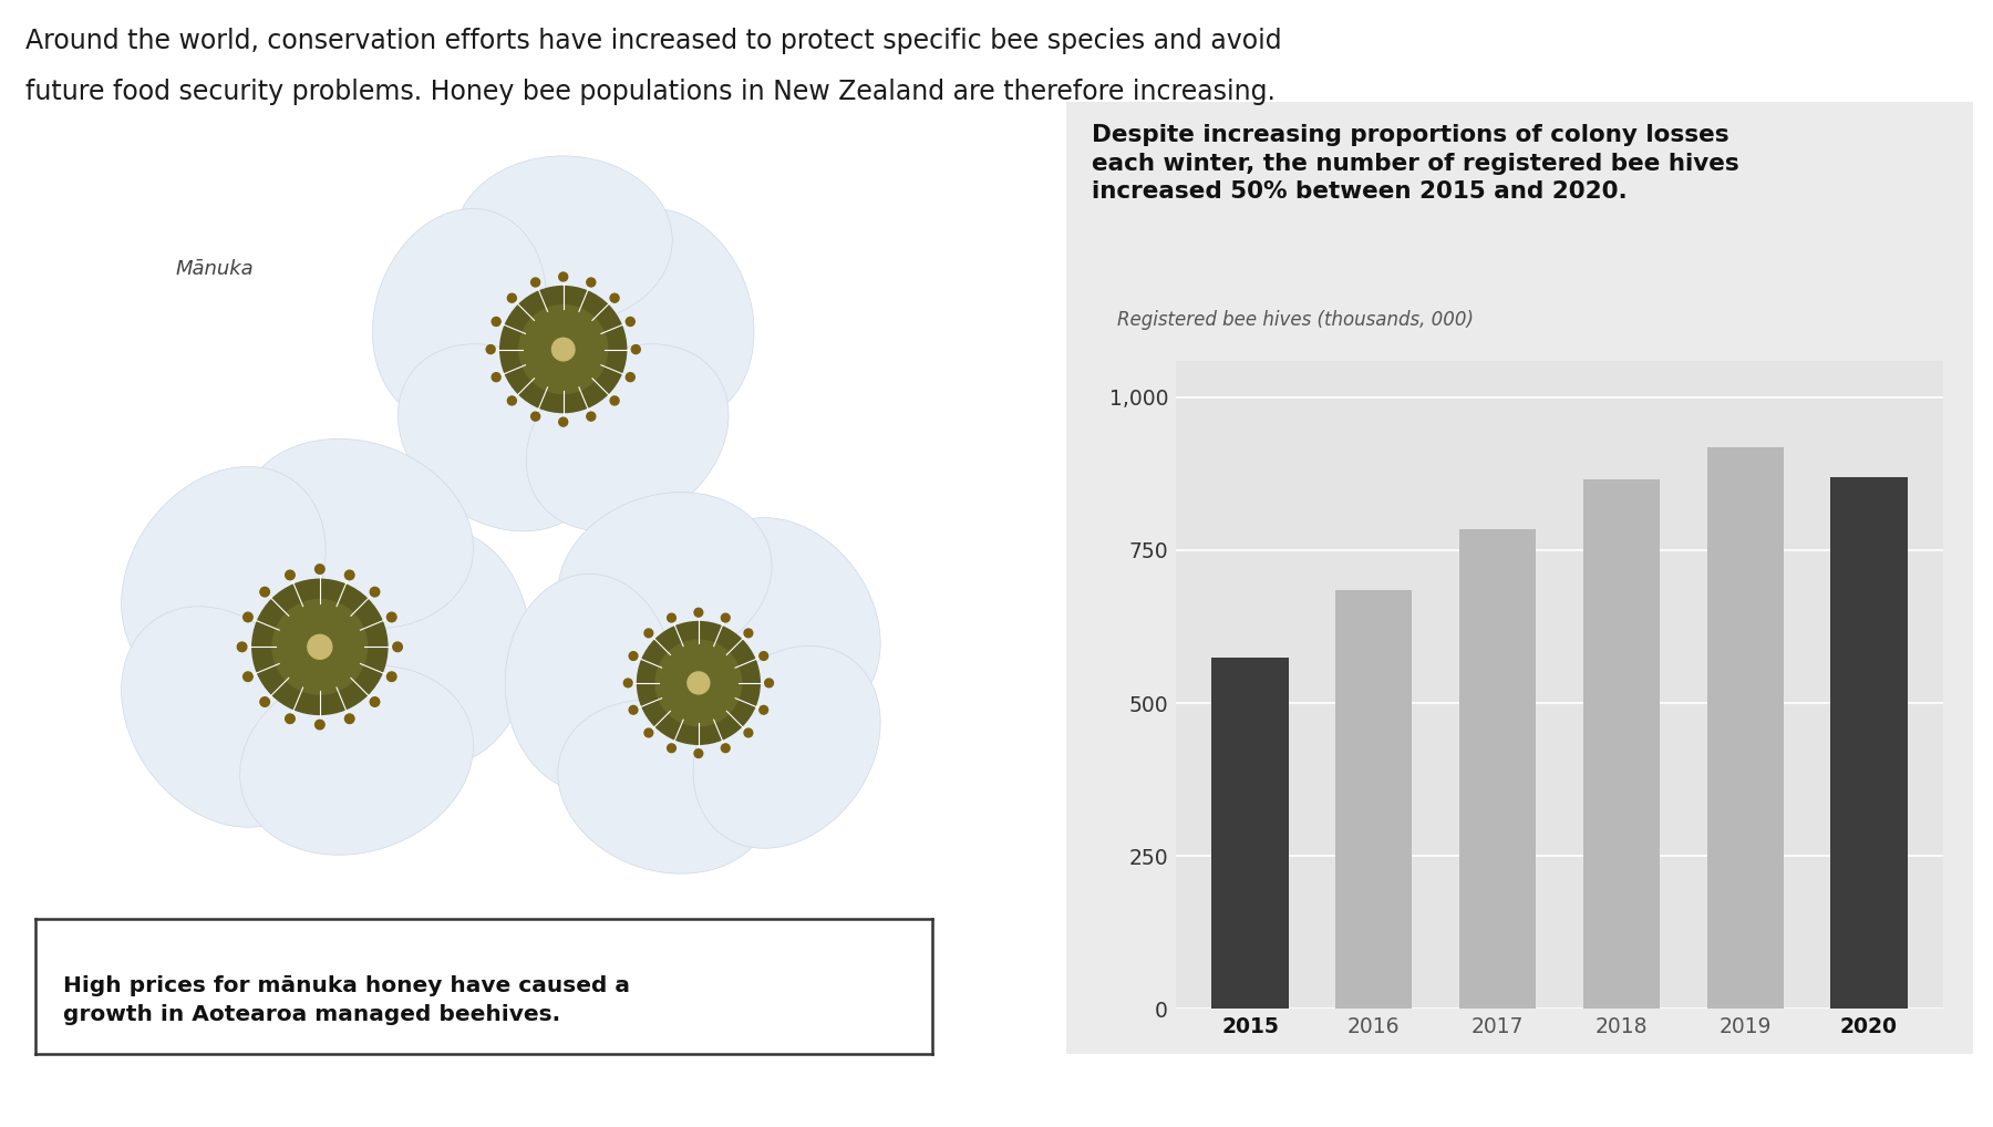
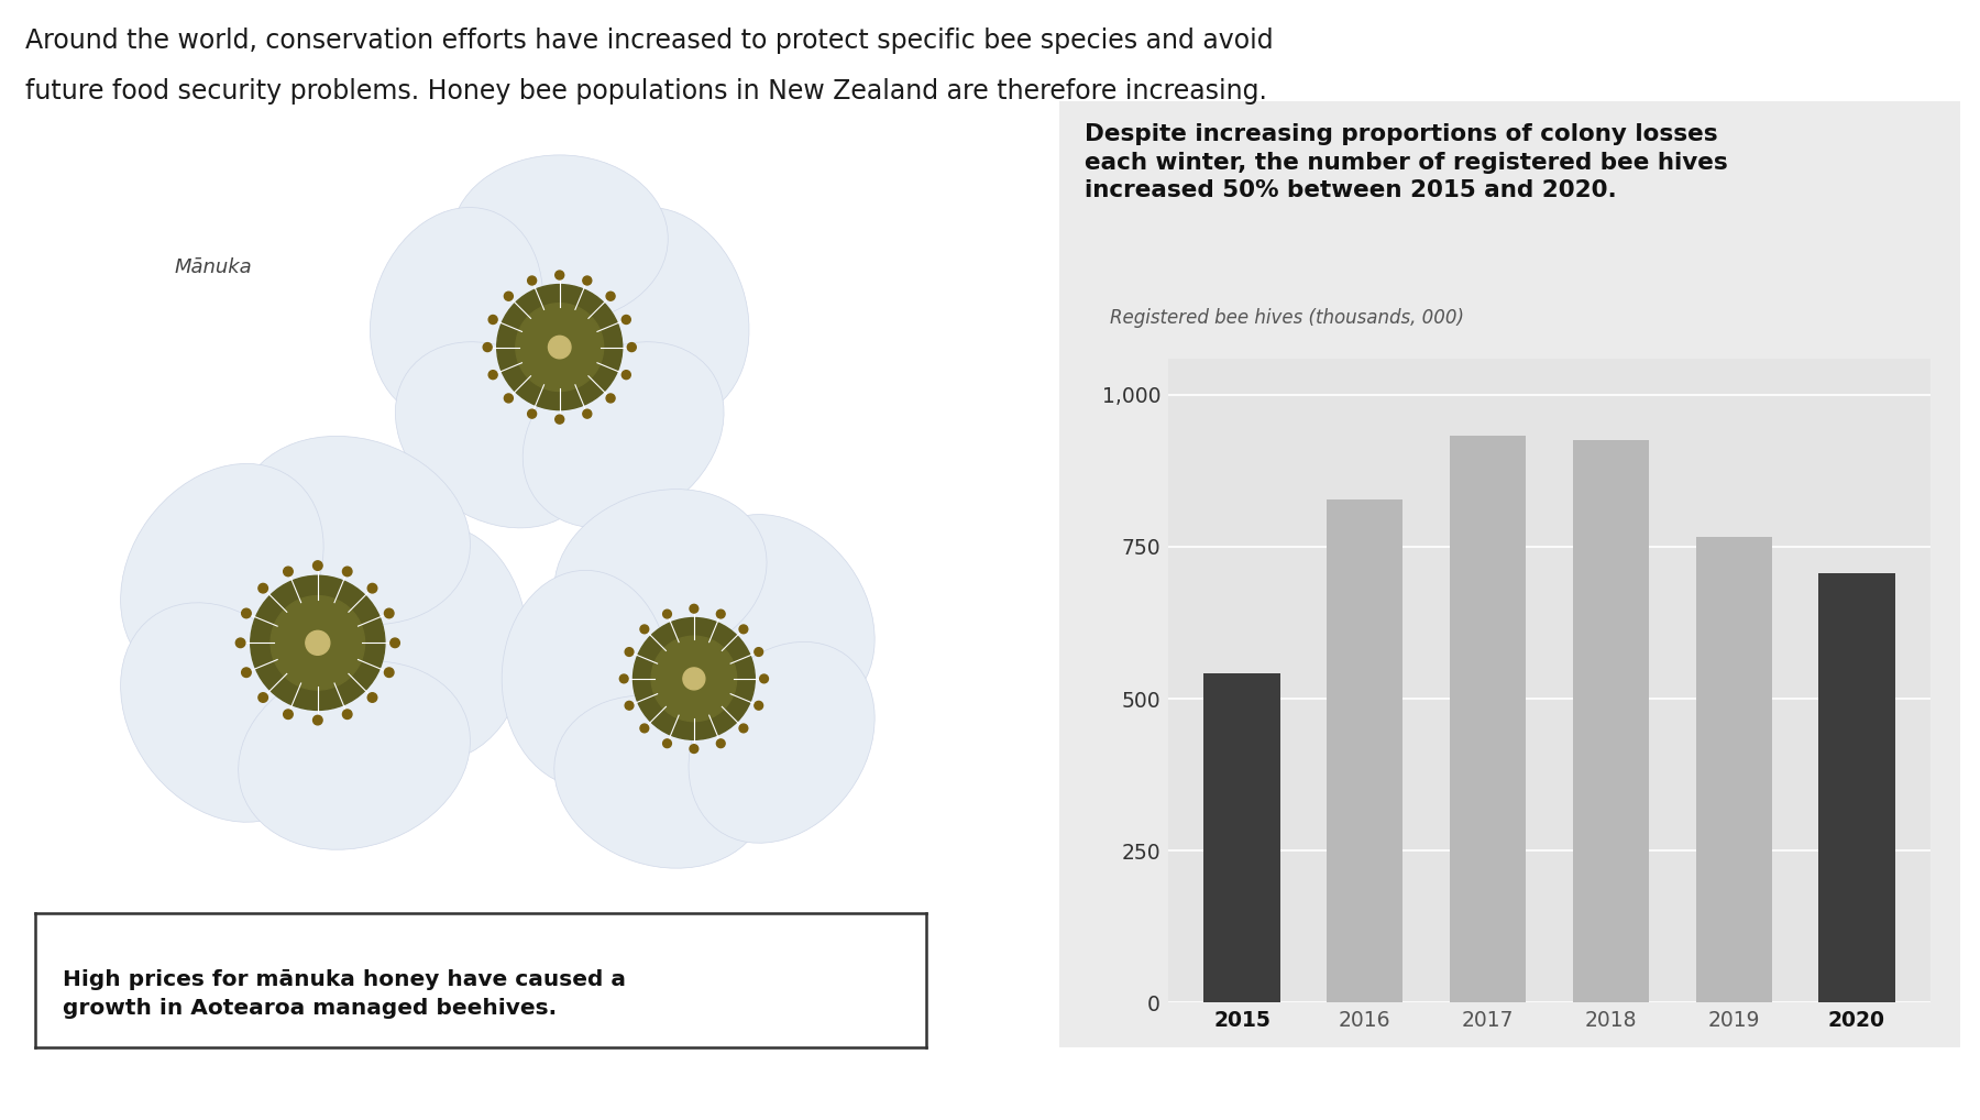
2015: 575 -> 542
2016: 685 -> 828
2017: 785 -> 932
2018: 865 -> 926
2019: 918 -> 766
2020: 869 -> 706
